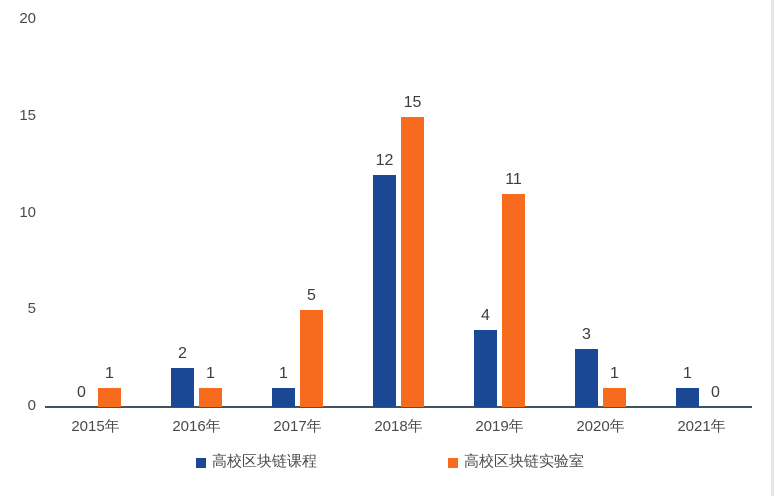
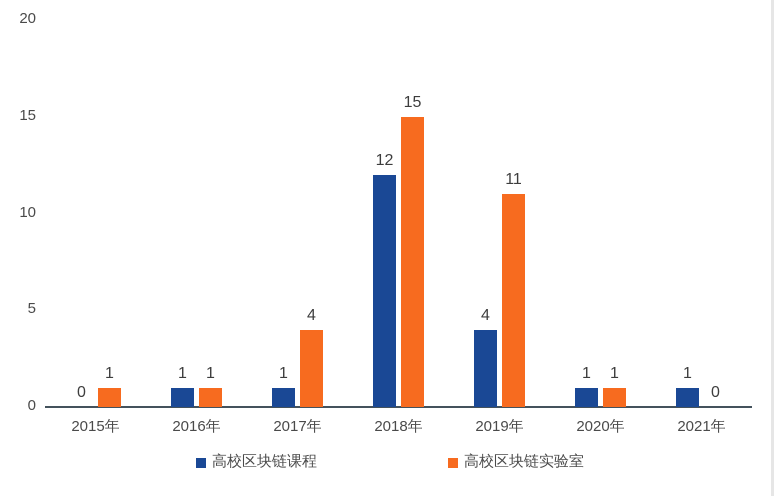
高校区块链课程/2016年: 2 -> 1
高校区块链实验室/2017年: 5 -> 4
高校区块链课程/2020年: 3 -> 1
